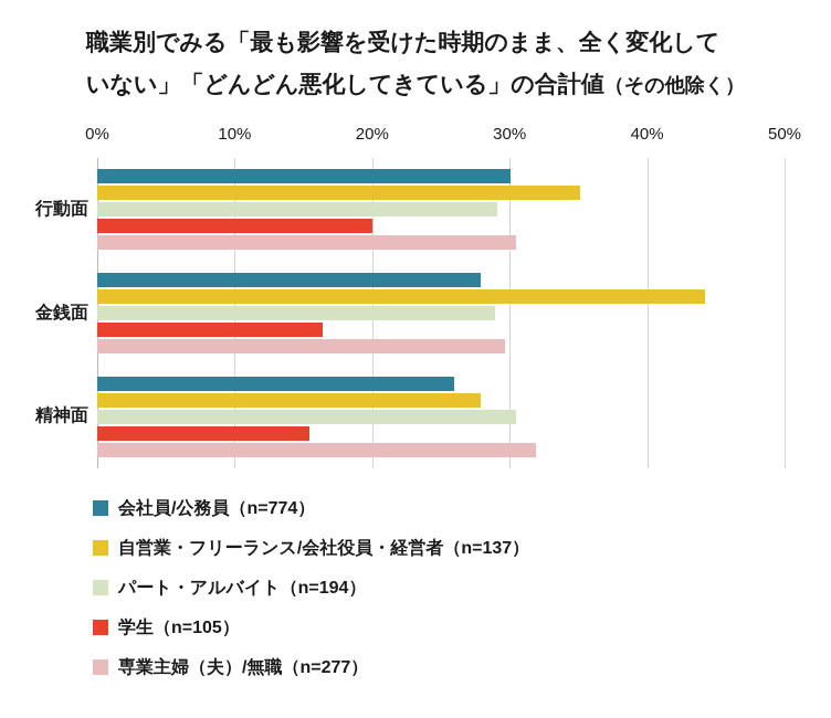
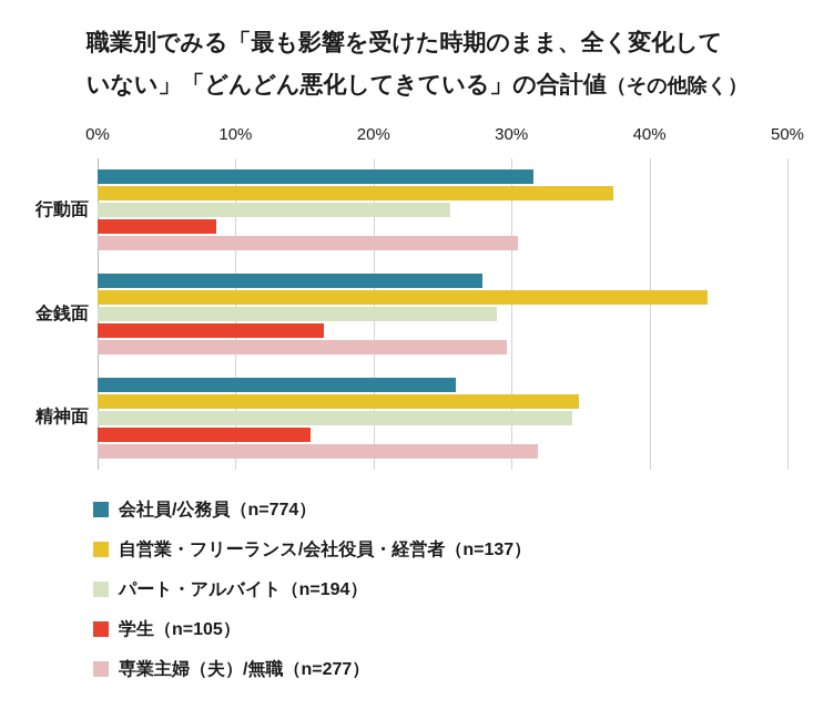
会社員/公務員（n=774）/行動面: 30.1% -> 31.6%
自営業・フリーランス/会社役員・経営者（n=137）/行動面: 35.1% -> 37.4%
パート・アルバイト（n=194）/行動面: 29.1% -> 25.6%
学生（n=105）/行動面: 20.0% -> 8.6%
自営業・フリーランス/会社役員・経営者（n=137）/精神面: 27.9% -> 34.9%
パート・アルバイト（n=194）/精神面: 30.5% -> 34.4%
